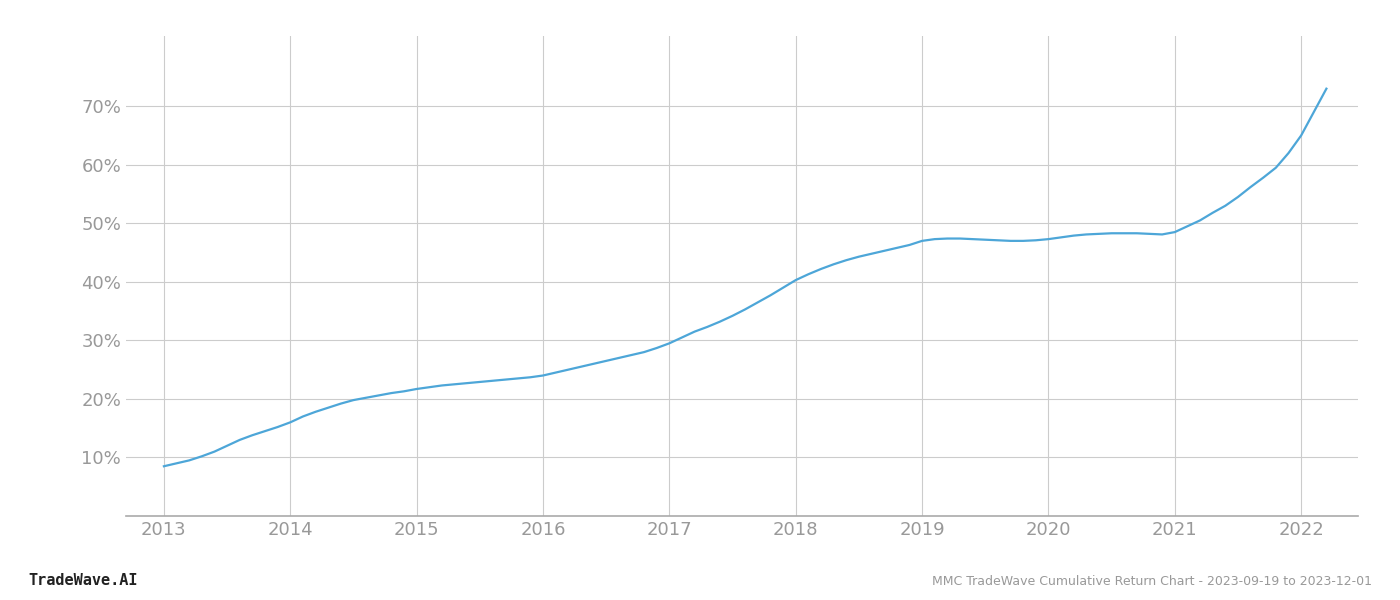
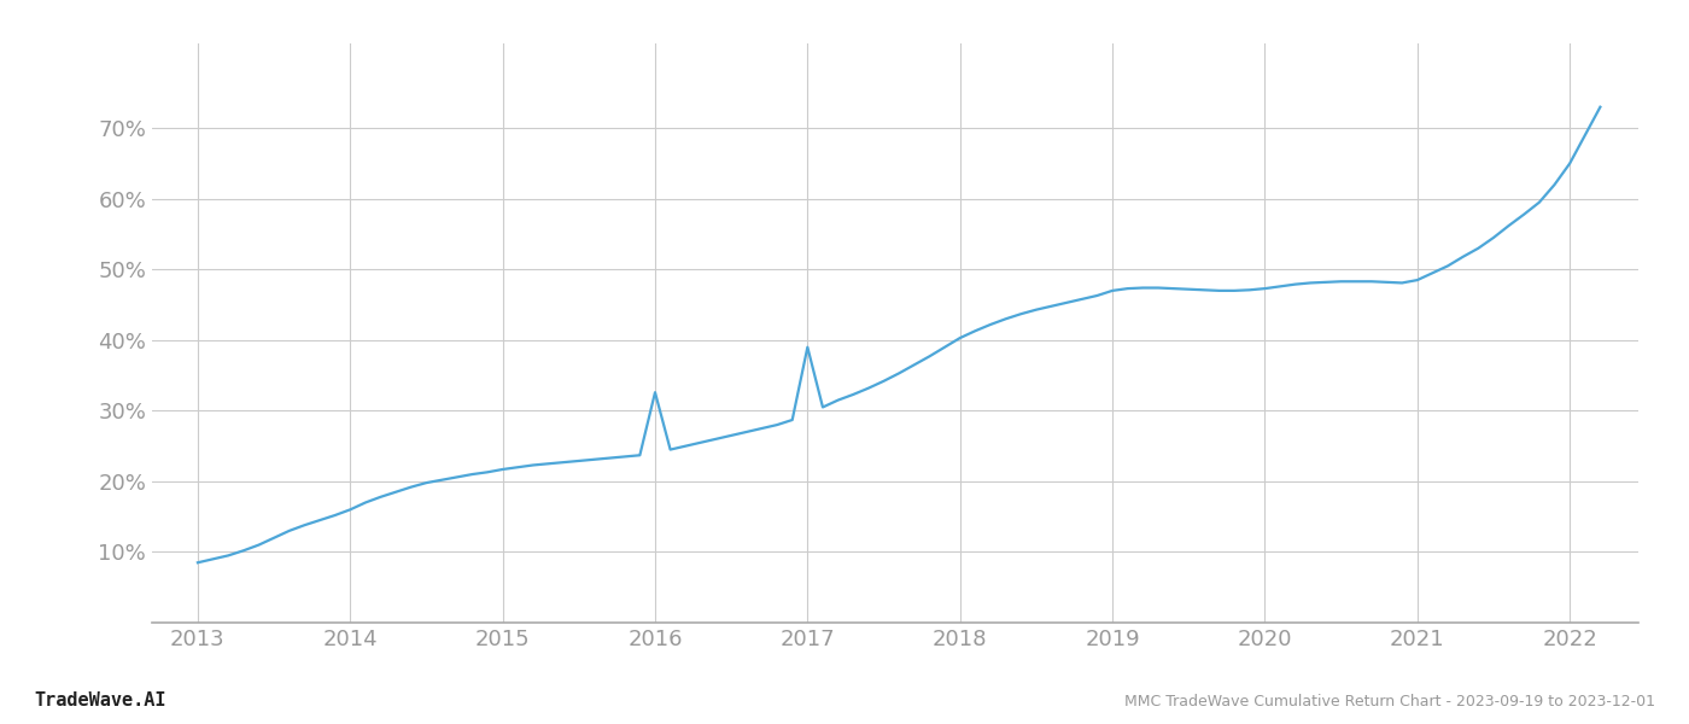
2016: 24.0% -> 32.6%
2017: 29.5% -> 39.0%
